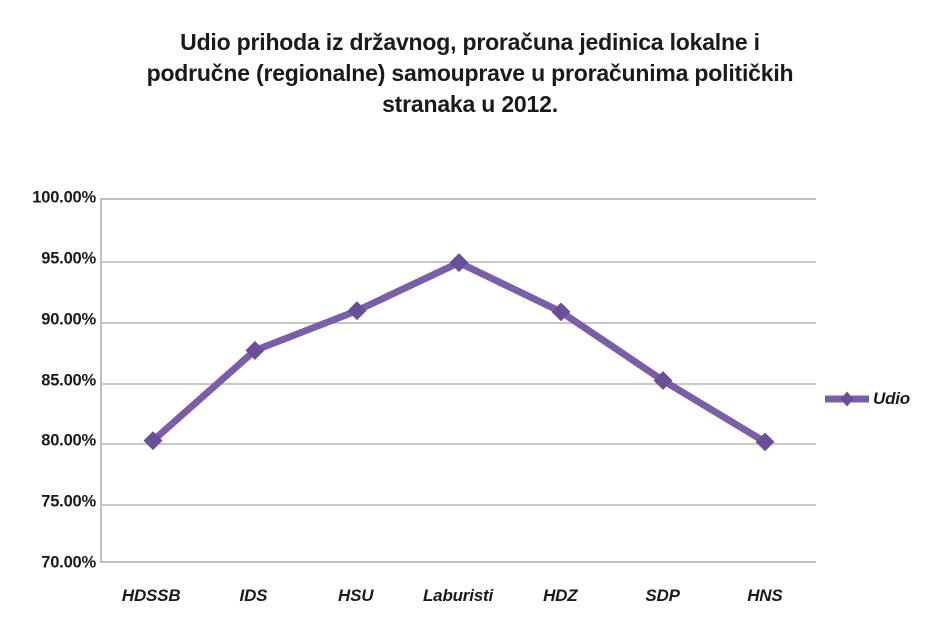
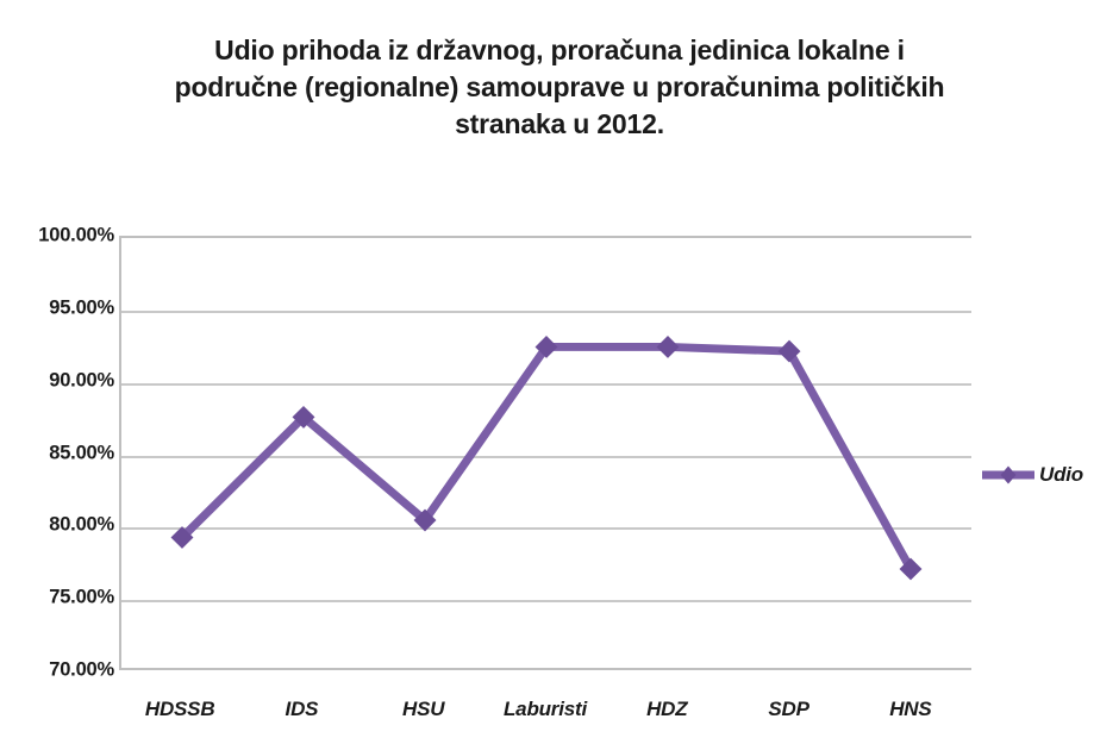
HDSSB: 80.0% -> 79.1%
HSU: 90.8% -> 80.3%
Laburisti: 94.8% -> 92.4%
HDZ: 90.7% -> 92.4%
SDP: 85.0% -> 92.1%
HNS: 79.9% -> 76.9%
